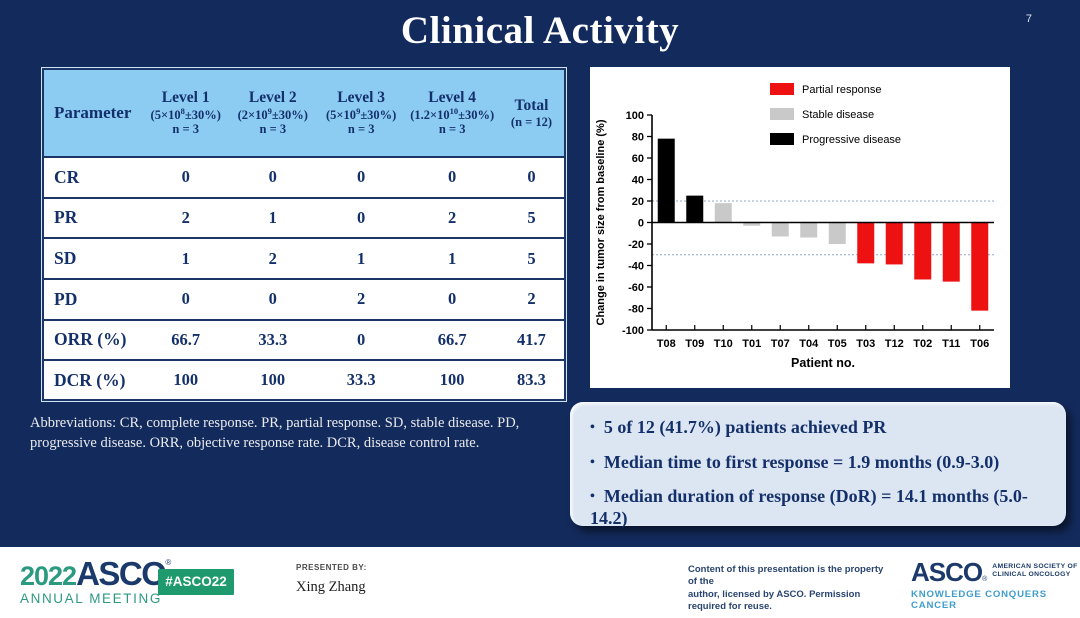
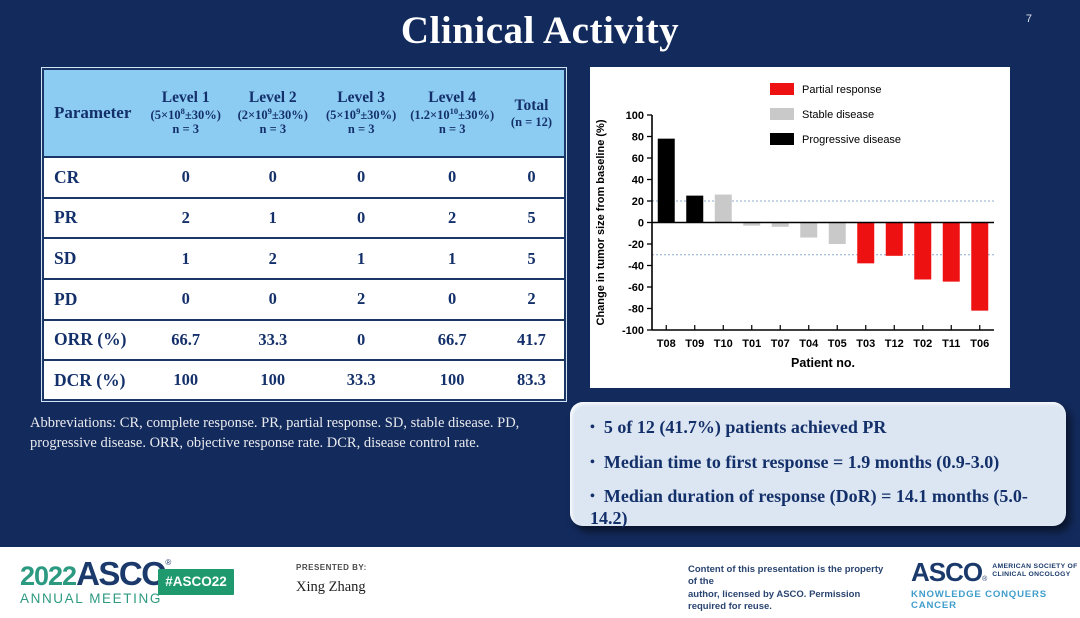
T10: 18 -> 26
T07: -13 -> -4
T12: -39 -> -31
